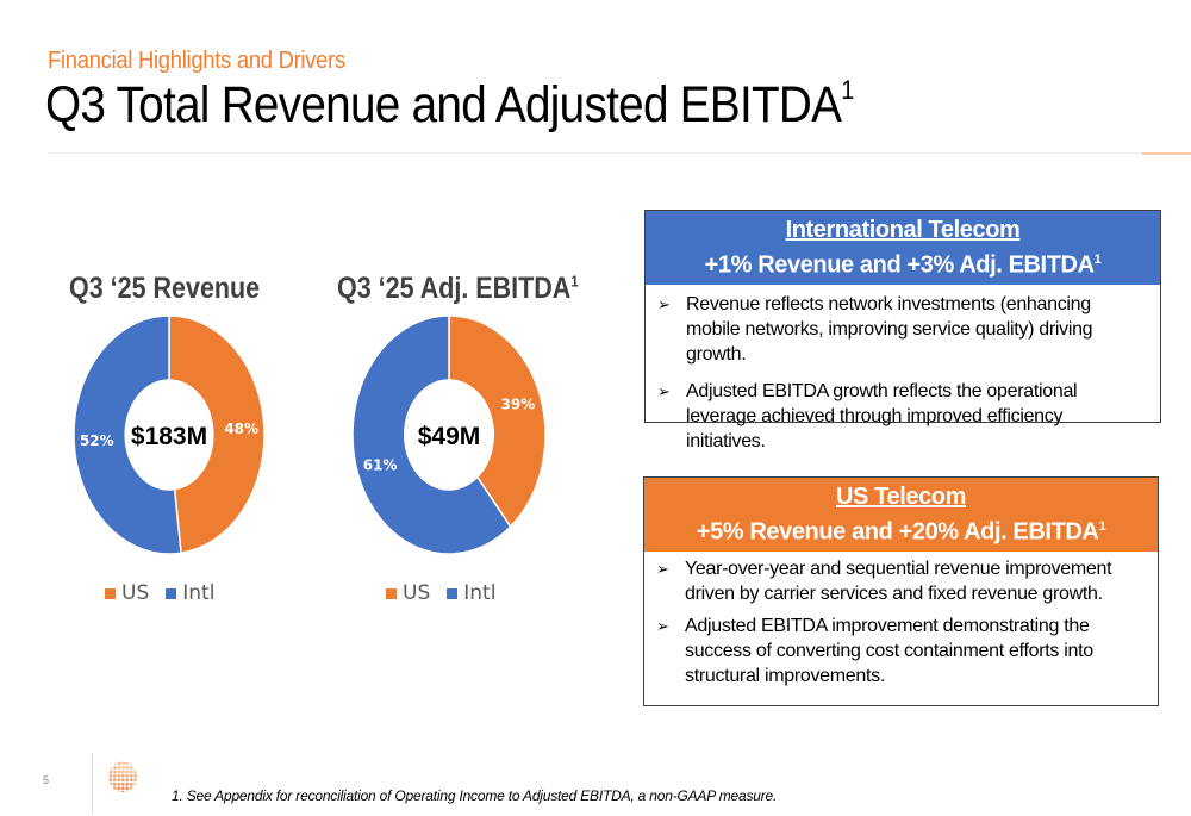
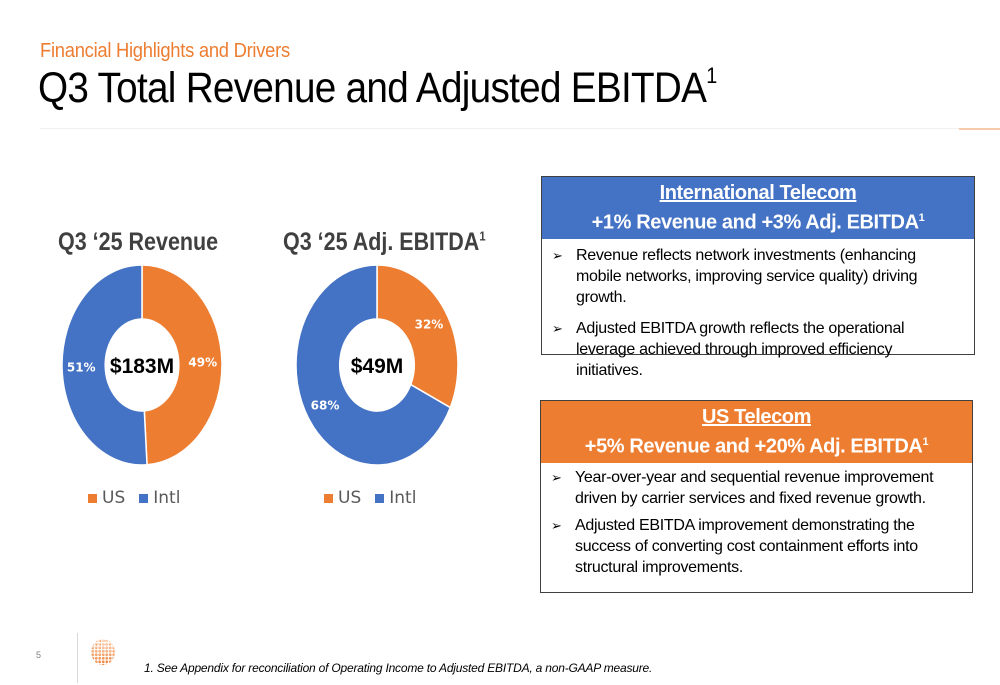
Q3 ‘25 Revenue/US: 48% -> 49%
Q3 ‘25 Revenue/Intl: 52% -> 51%
Q3 ‘25 Adj. EBITDA/US: 39% -> 32%
Q3 ‘25 Adj. EBITDA/Intl: 61% -> 68%
